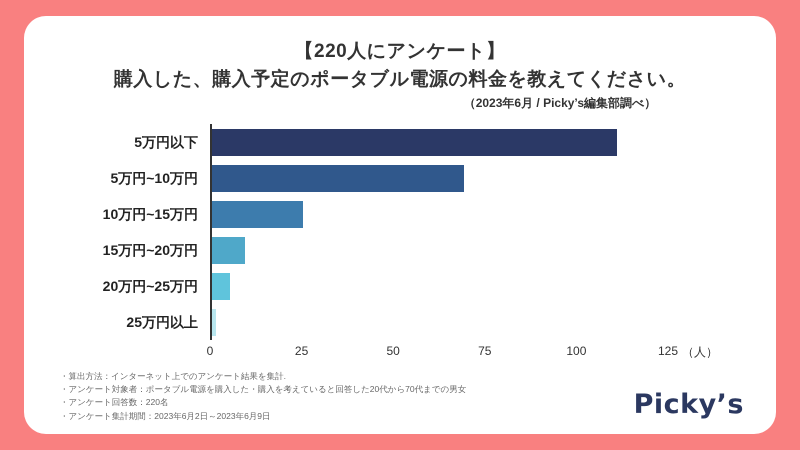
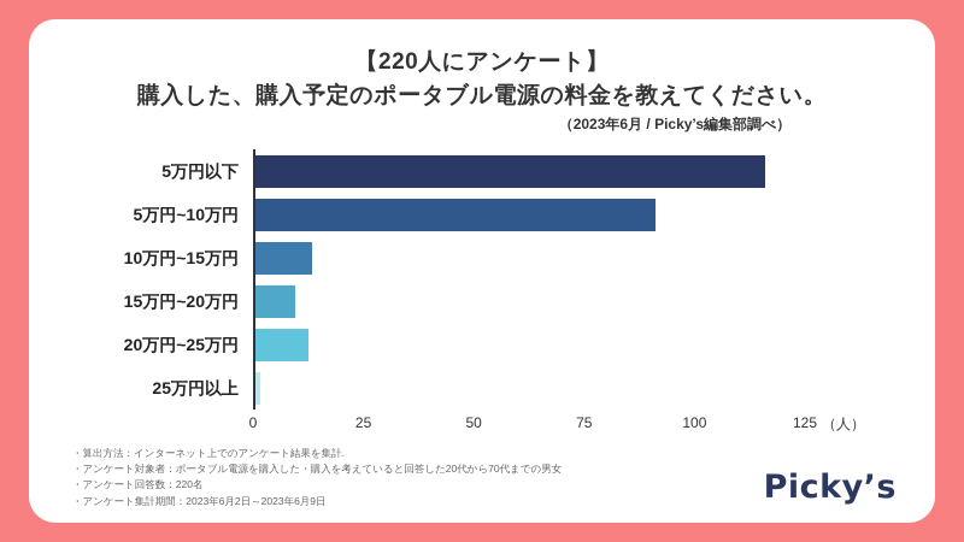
5万円以下: 111 -> 116
5万円~10万円: 69 -> 91
10万円~15万円: 25 -> 13
20万円~25万円: 5 -> 12
